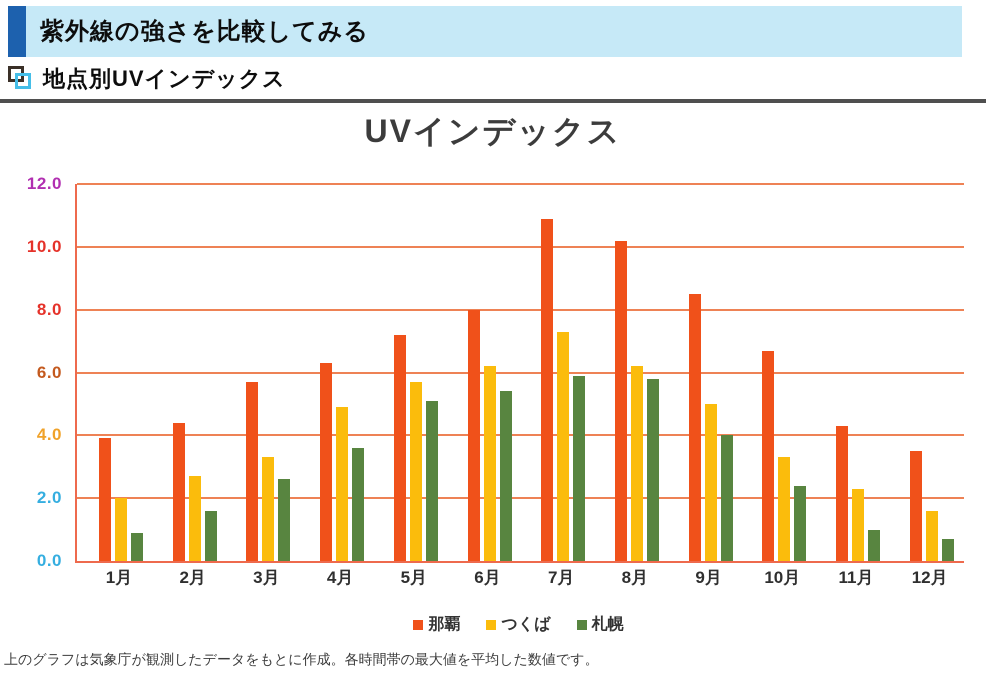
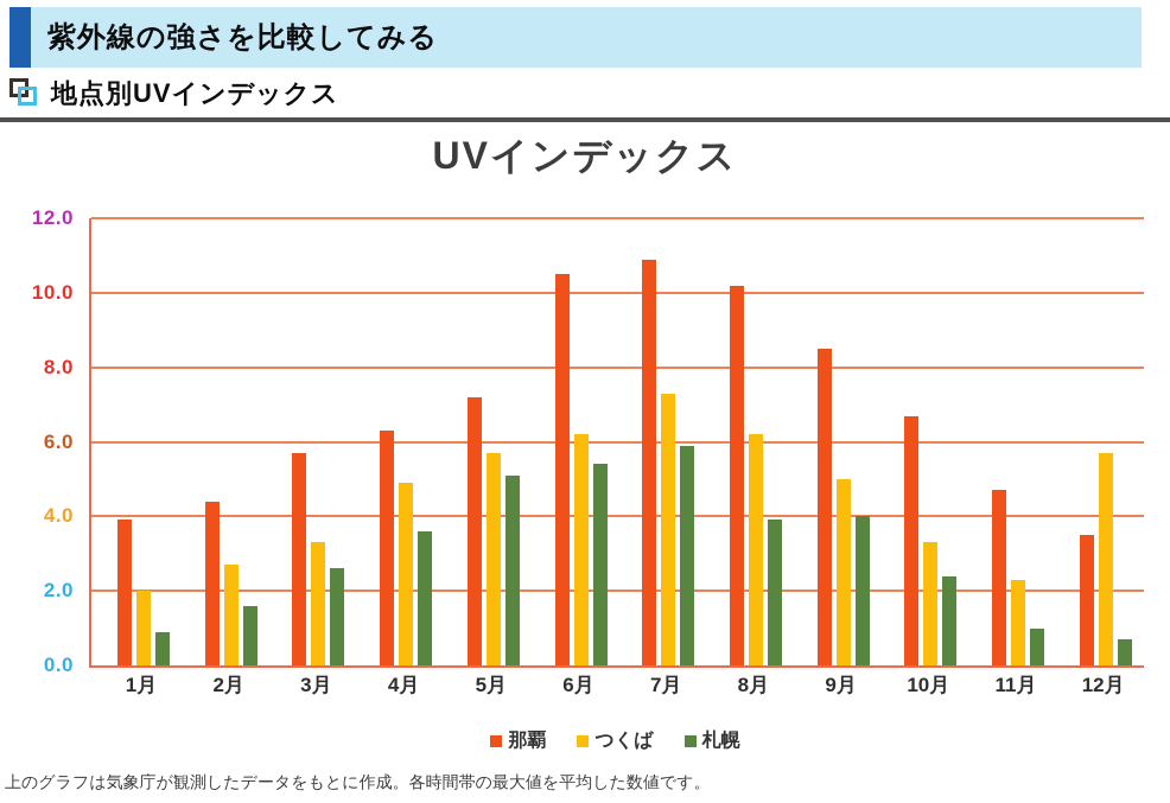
那覇/6月: 8.0 -> 10.5
札幌/8月: 5.8 -> 3.9
那覇/11月: 4.3 -> 4.7
つくば/12月: 1.6 -> 5.7
